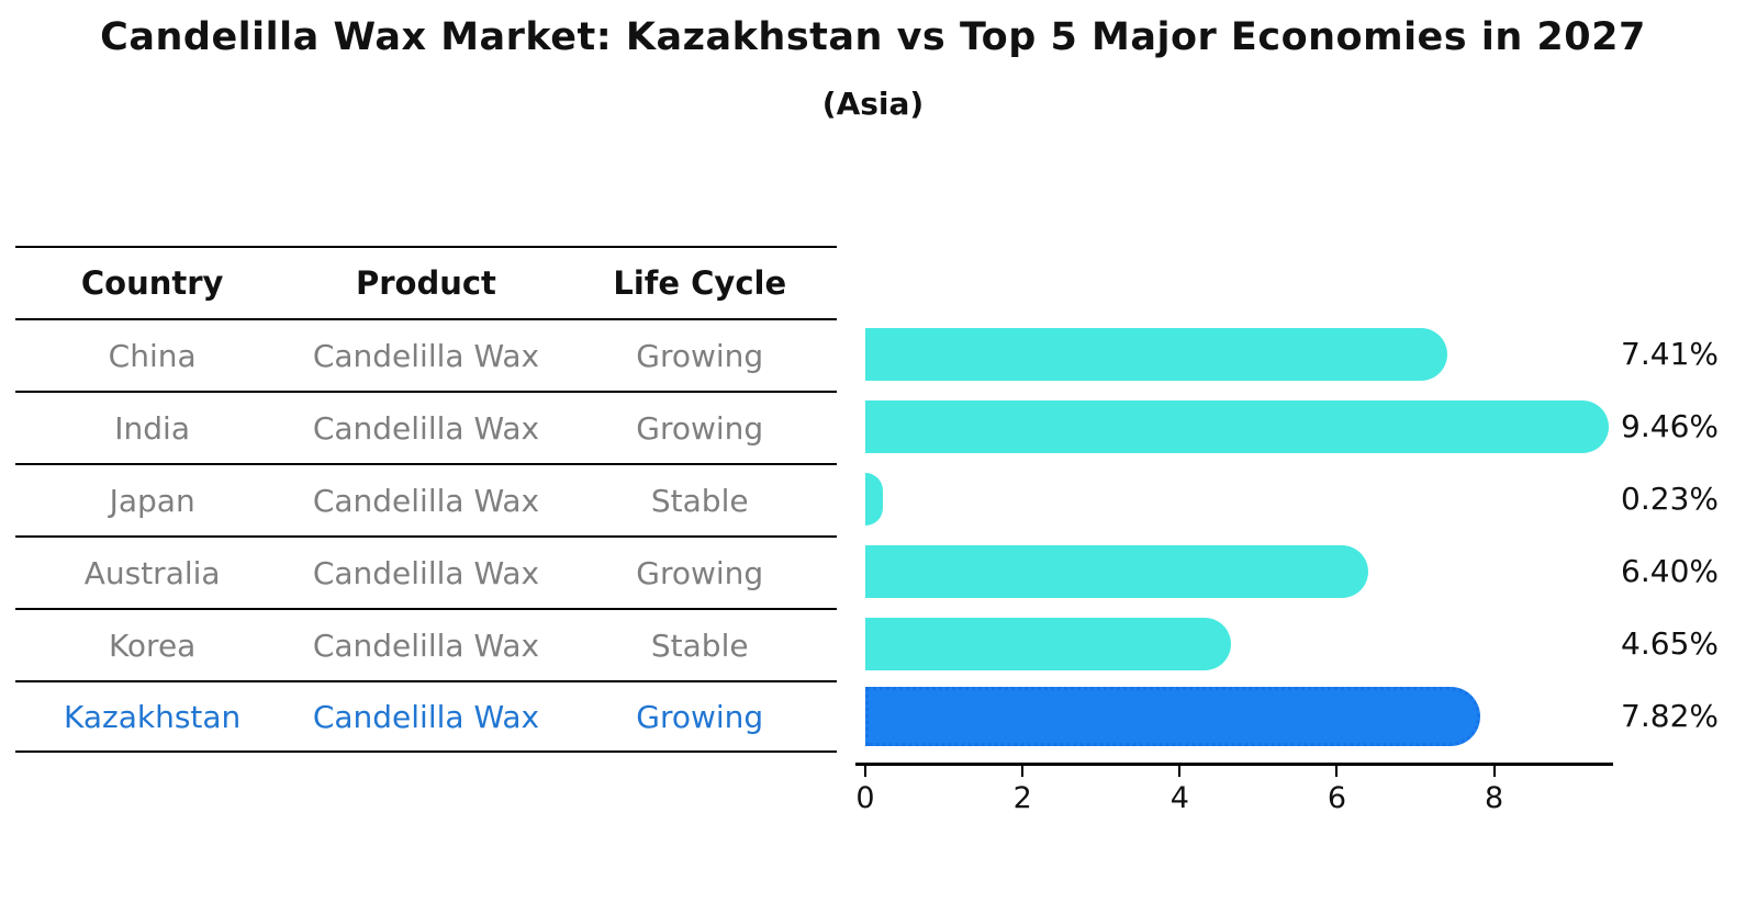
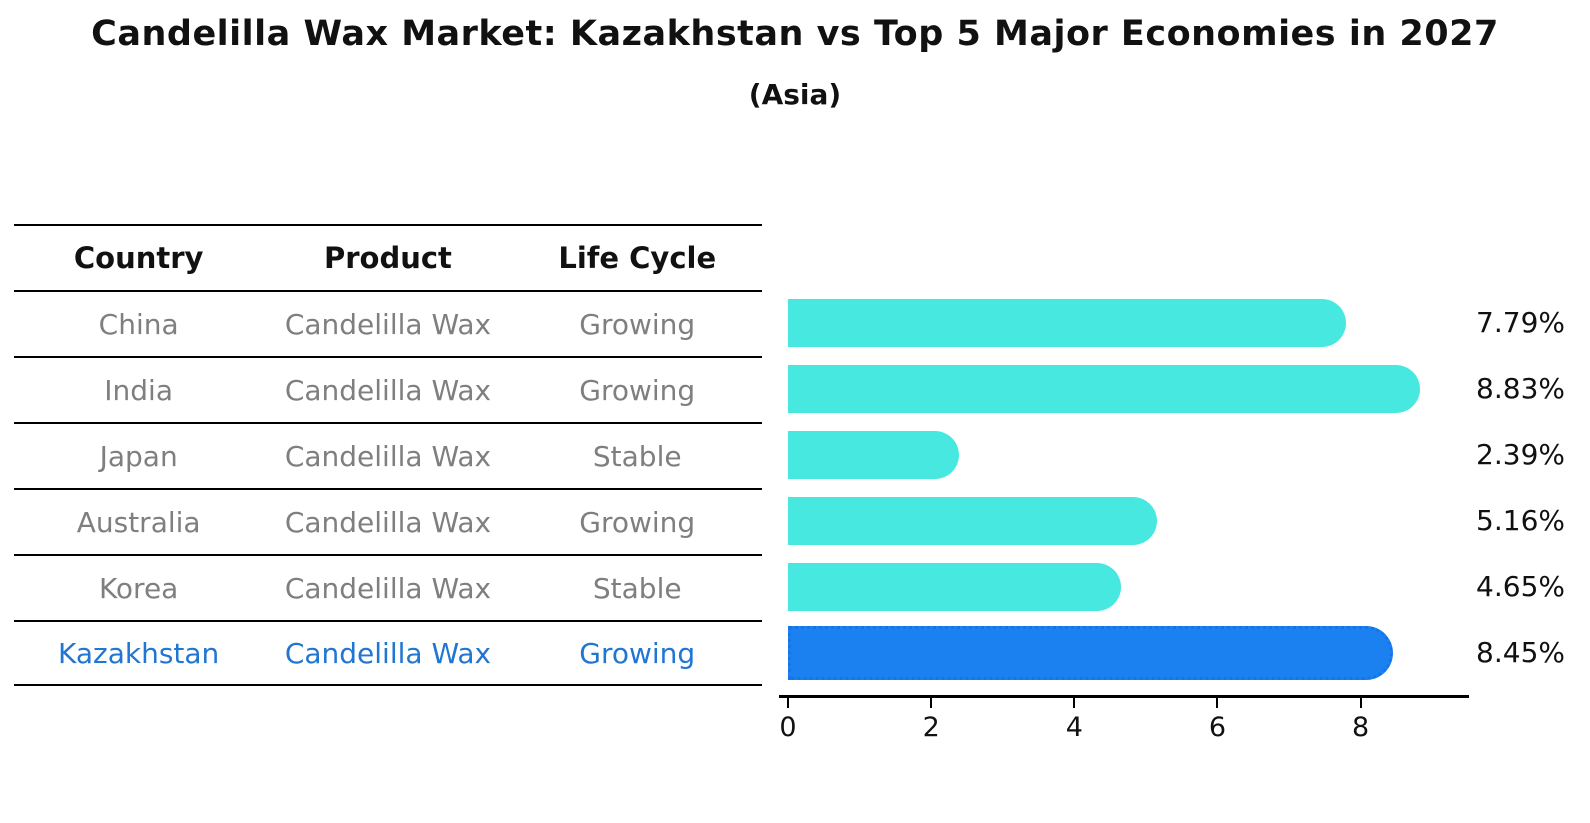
China: 7.41% -> 7.79%
India: 9.46% -> 8.83%
Japan: 0.23% -> 2.39%
Australia: 6.40% -> 5.16%
Kazakhstan: 7.82% -> 8.45%
